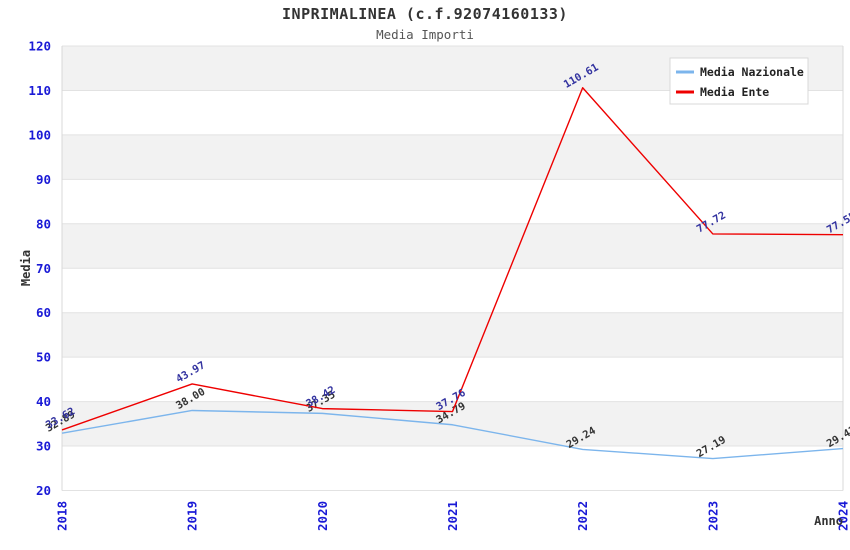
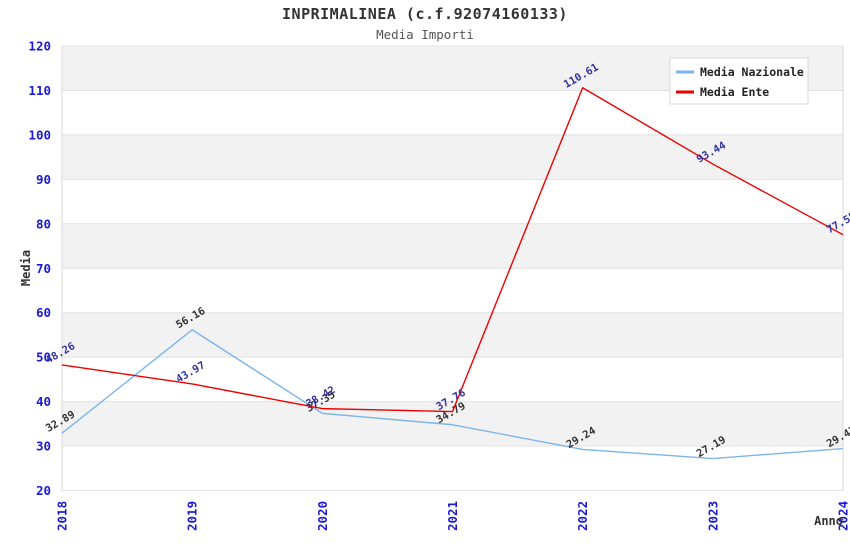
Media Ente/2018: 33.62 -> 48.26
Media Nazionale/2019: 38.00 -> 56.16
Media Ente/2023: 77.72 -> 93.44
